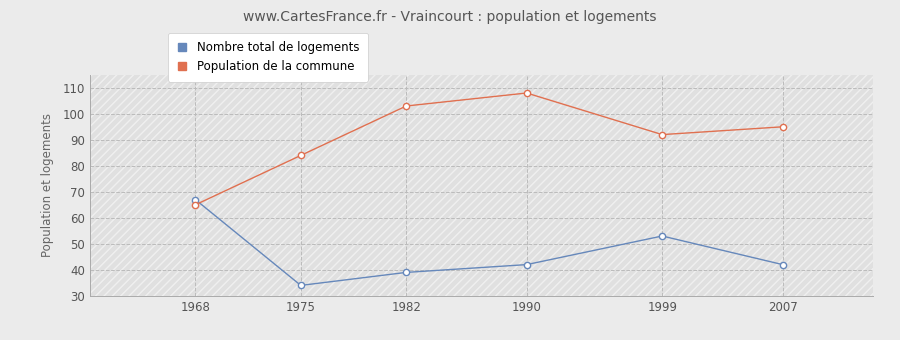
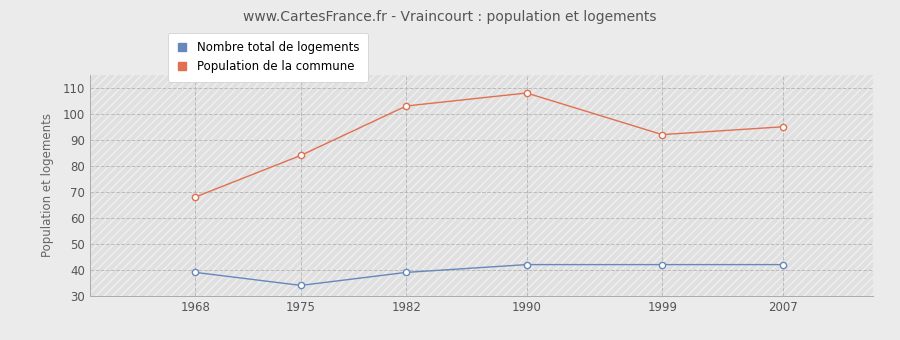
Nombre total de logements/1968: 67 -> 39
Population de la commune/1968: 65 -> 68
Nombre total de logements/1999: 53 -> 42
